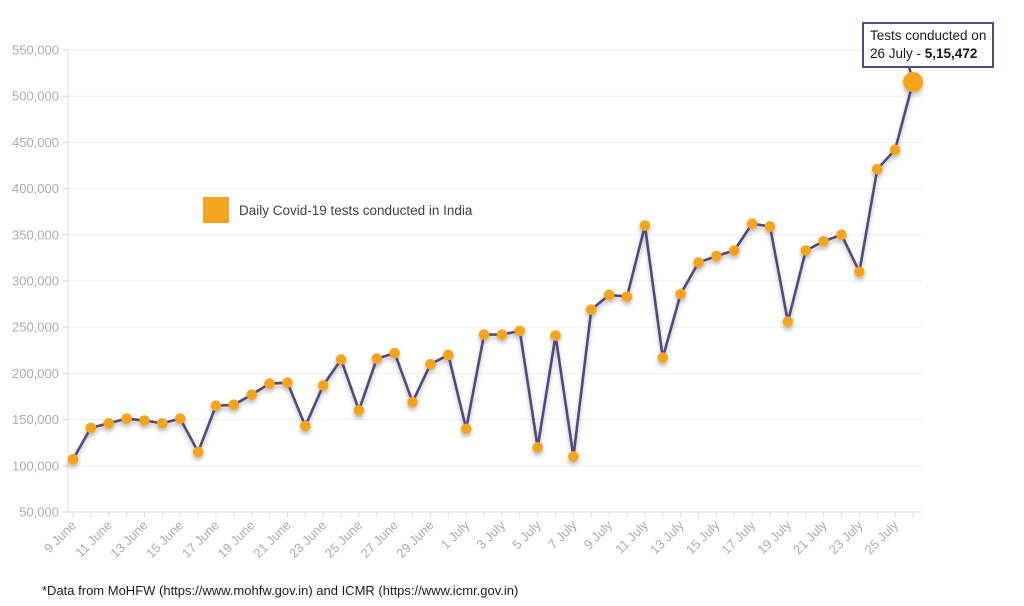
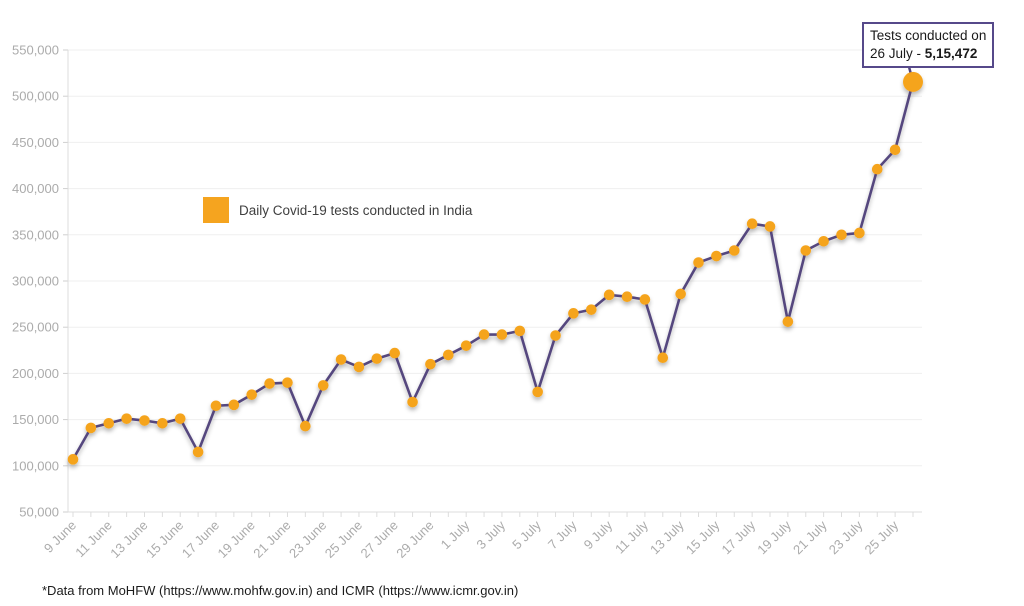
25 June: 160000 -> 210000
1 July: 140000 -> 230000
5 July: 120000 -> 180000
7 July: 110000 -> 260000
11 July: 360000 -> 280000
23 July: 310000 -> 350000
